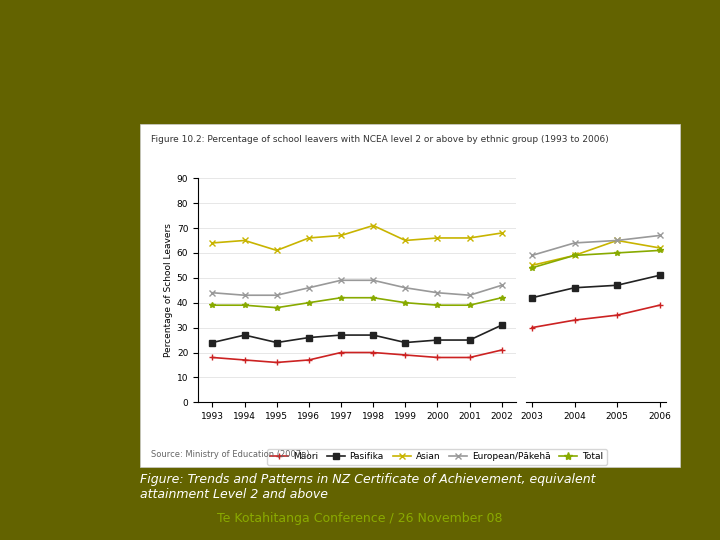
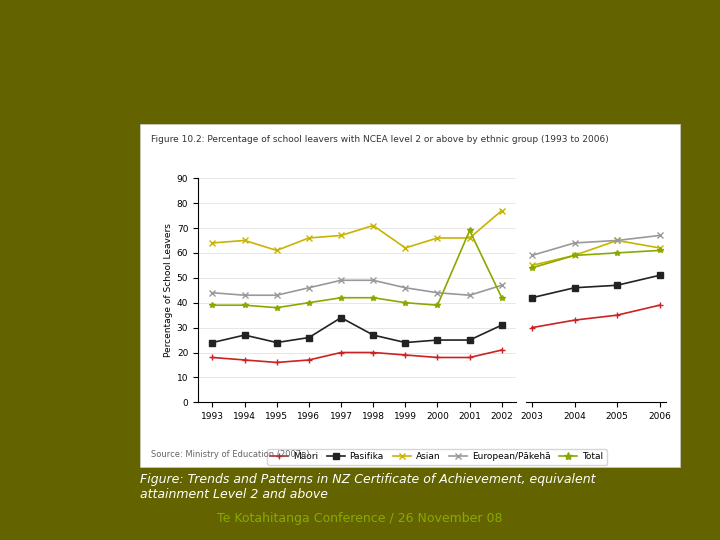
Pasifika/1997: 27 -> 34
Asian/1999: 65 -> 62
Total/2001: 39 -> 69
Asian/2002: 68 -> 77
